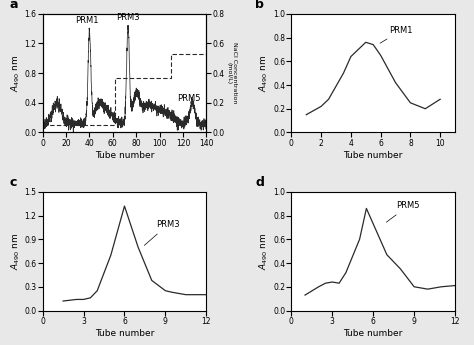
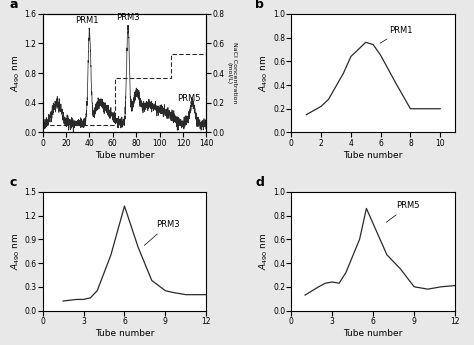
8: 0.25 -> 0.20
10: 0.28 -> 0.20
